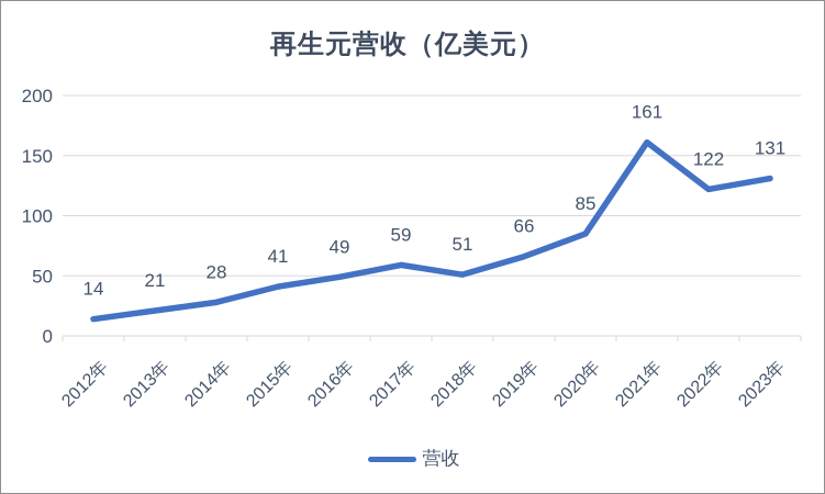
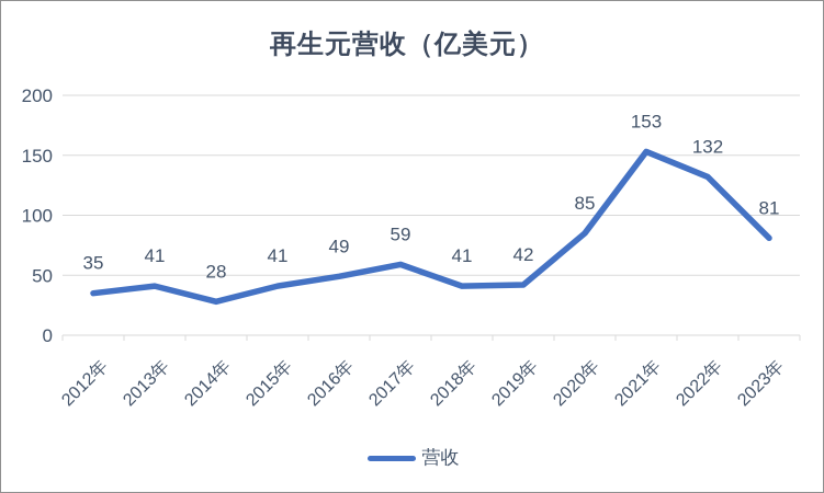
2012年: 14 -> 35
2013年: 21 -> 41
2018年: 51 -> 41
2019年: 66 -> 42
2021年: 161 -> 153
2022年: 122 -> 132
2023年: 131 -> 81
